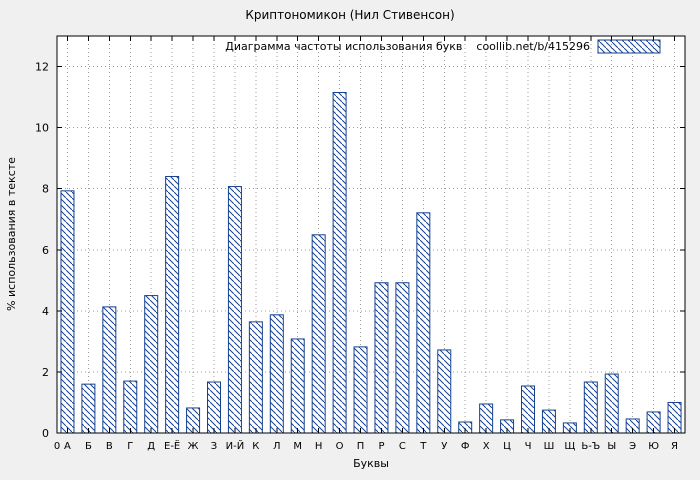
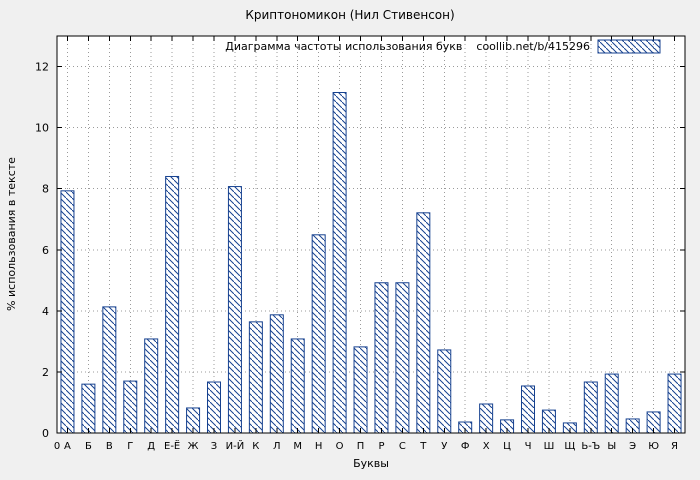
Д: 4.5 -> 3.1
Я: 1.0 -> 1.9
